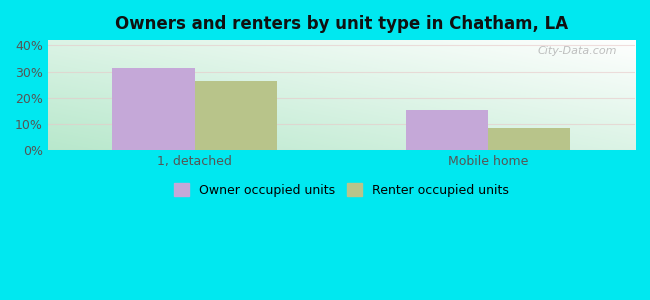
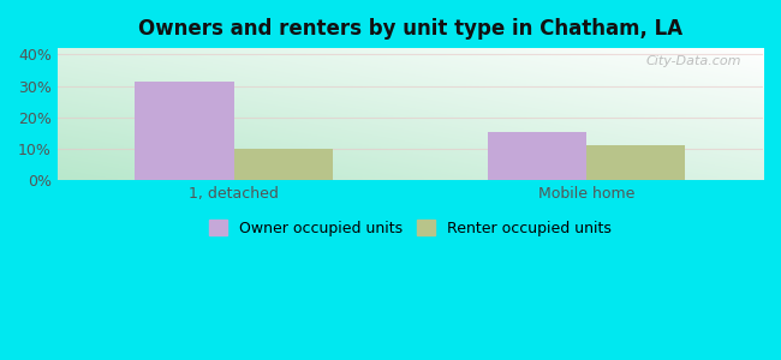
Renter occupied units/1, detached: 26.3% -> 10.0%
Renter occupied units/Mobile home: 8.7% -> 11.0%
